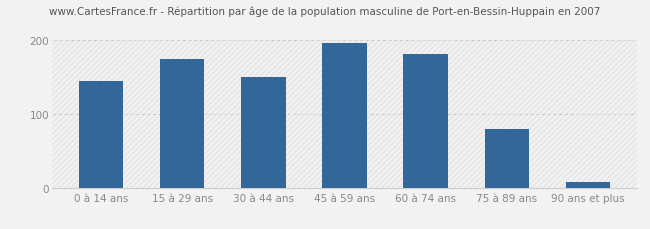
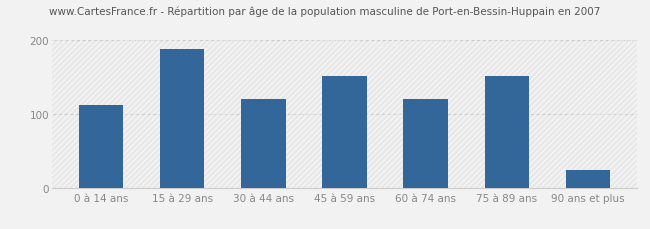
0 à 14 ans: 145 -> 112
15 à 29 ans: 175 -> 188
30 à 44 ans: 150 -> 120
45 à 59 ans: 196 -> 152
60 à 74 ans: 181 -> 120
75 à 89 ans: 80 -> 152
90 ans et plus: 8 -> 24
